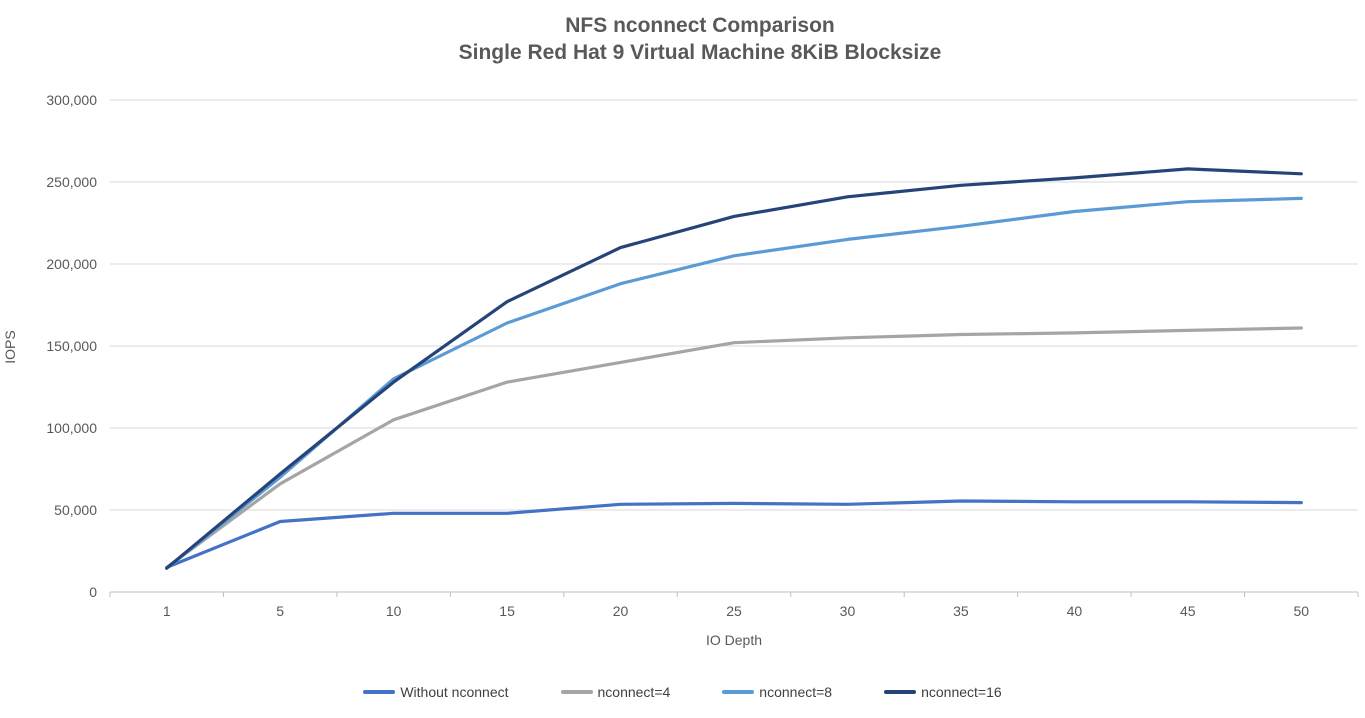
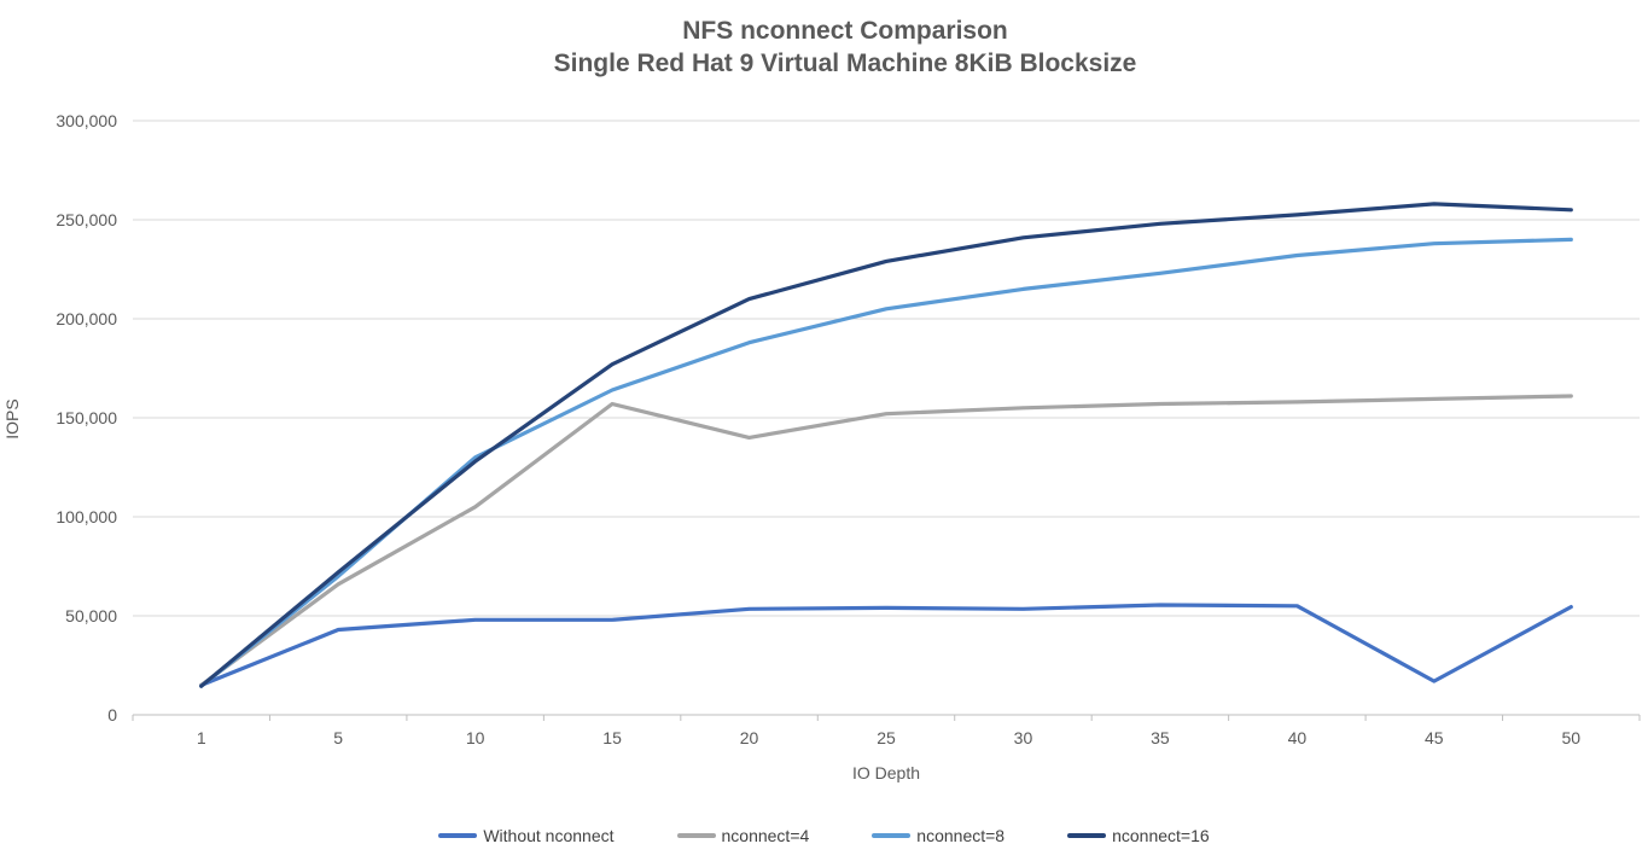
nconnect=4/15: 128000 -> 157000
Without nconnect/45: 55000 -> 17000
